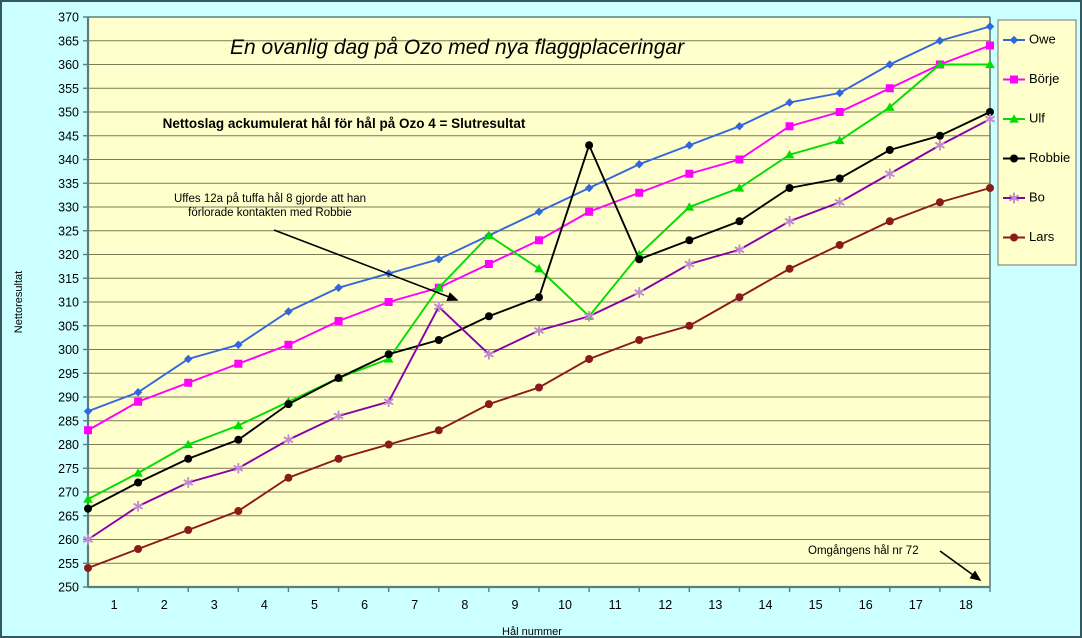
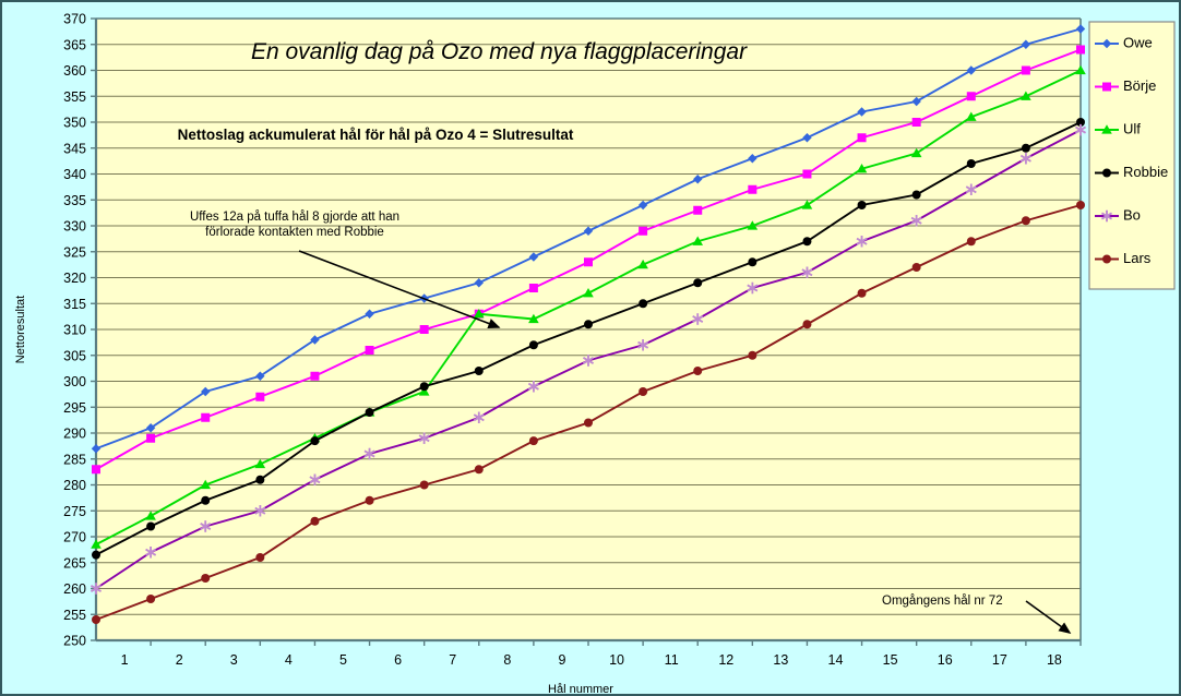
Bo/7: 309 -> 293
Ulf/8: 324 -> 312
Ulf/10: 307 -> 322
Robbie/10: 343 -> 315
Ulf/11: 320 -> 327
Ulf/17: 360 -> 355
